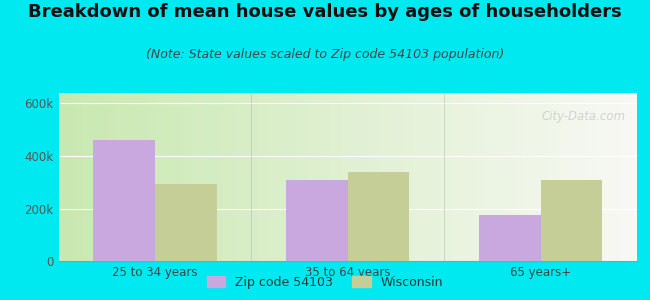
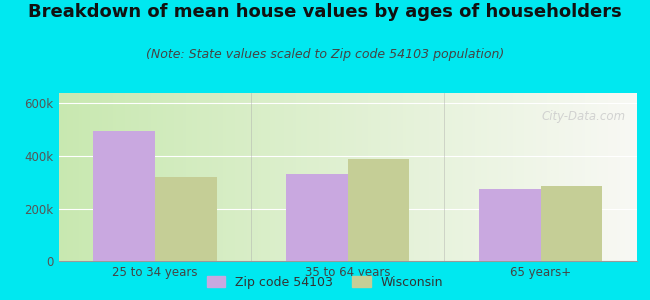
Zip code 54103/25 to 34 years: 460k -> 495k
Wisconsin/25 to 34 years: 295k -> 320k
Zip code 54103/35 to 64 years: 310k -> 330k
Wisconsin/35 to 64 years: 340k -> 390k
Zip code 54103/65 years+: 175k -> 275k
Wisconsin/65 years+: 310k -> 285k
